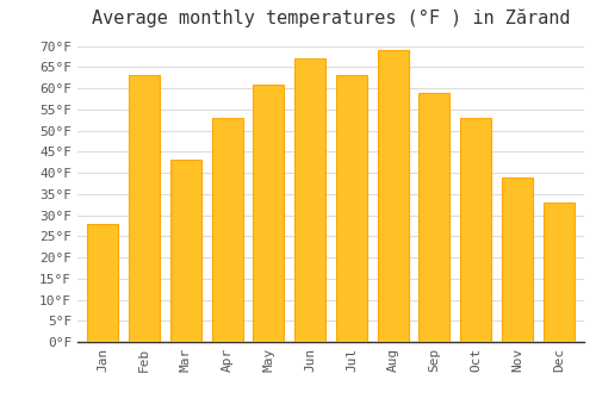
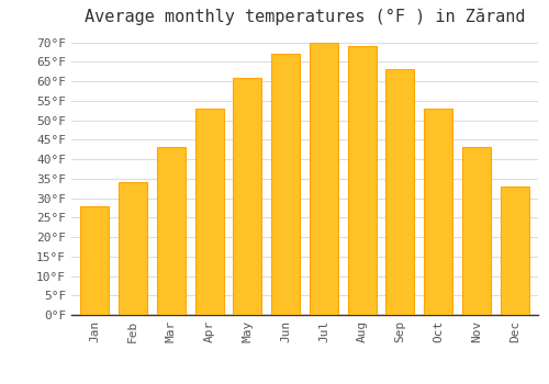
Feb: 63°F -> 34°F
Jul: 63°F -> 70°F
Sep: 59°F -> 63°F
Nov: 39°F -> 43°F
